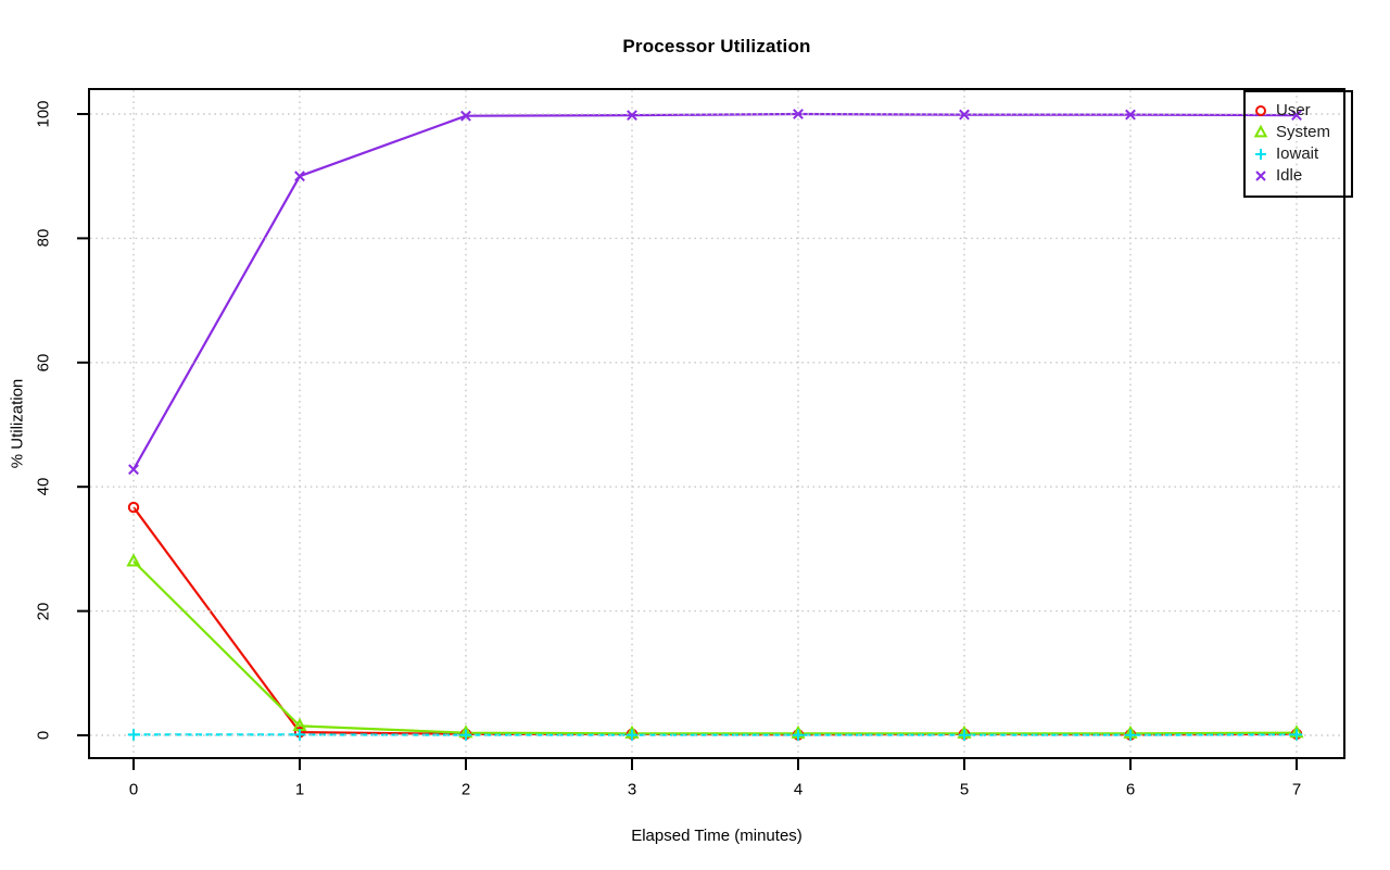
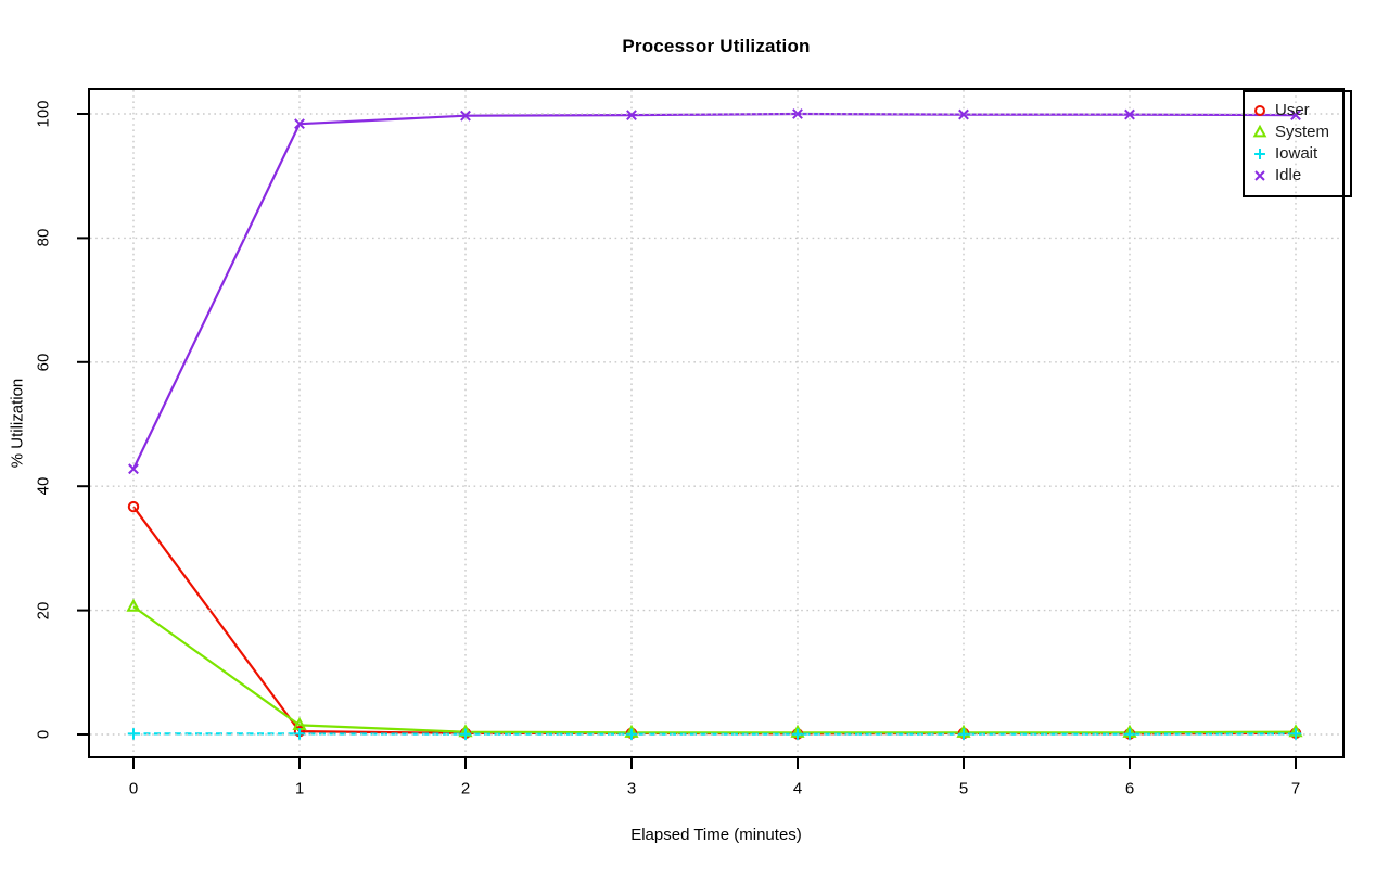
System/0: 28 -> 21
Idle/1: 90 -> 98
